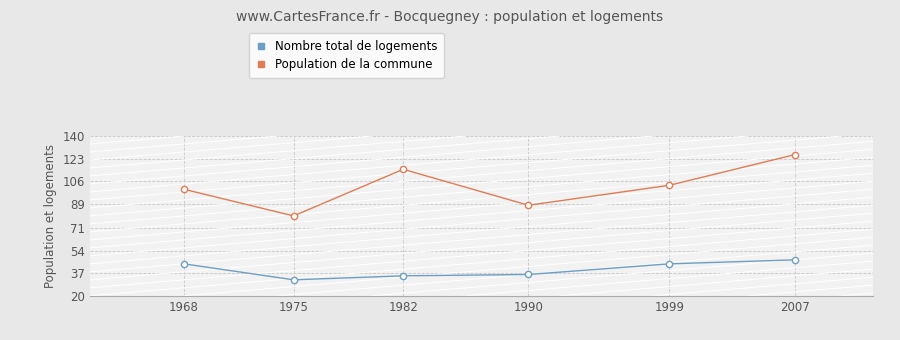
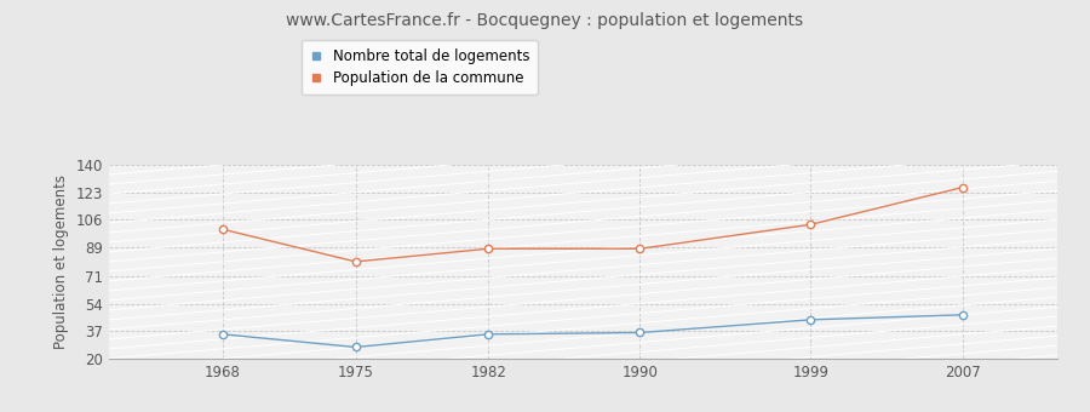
Nombre total de logements/1968: 44 -> 35
Nombre total de logements/1975: 32 -> 27
Population de la commune/1982: 115 -> 88
